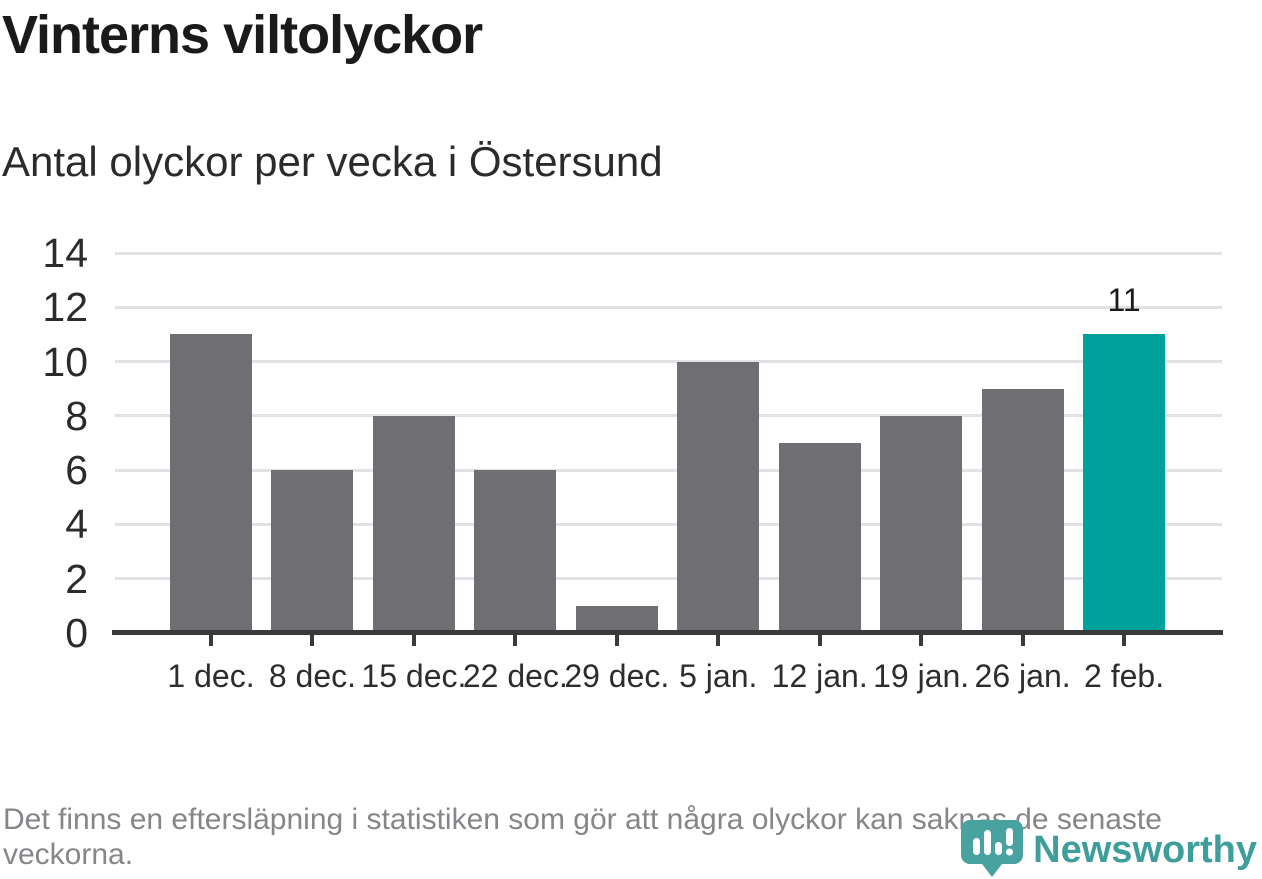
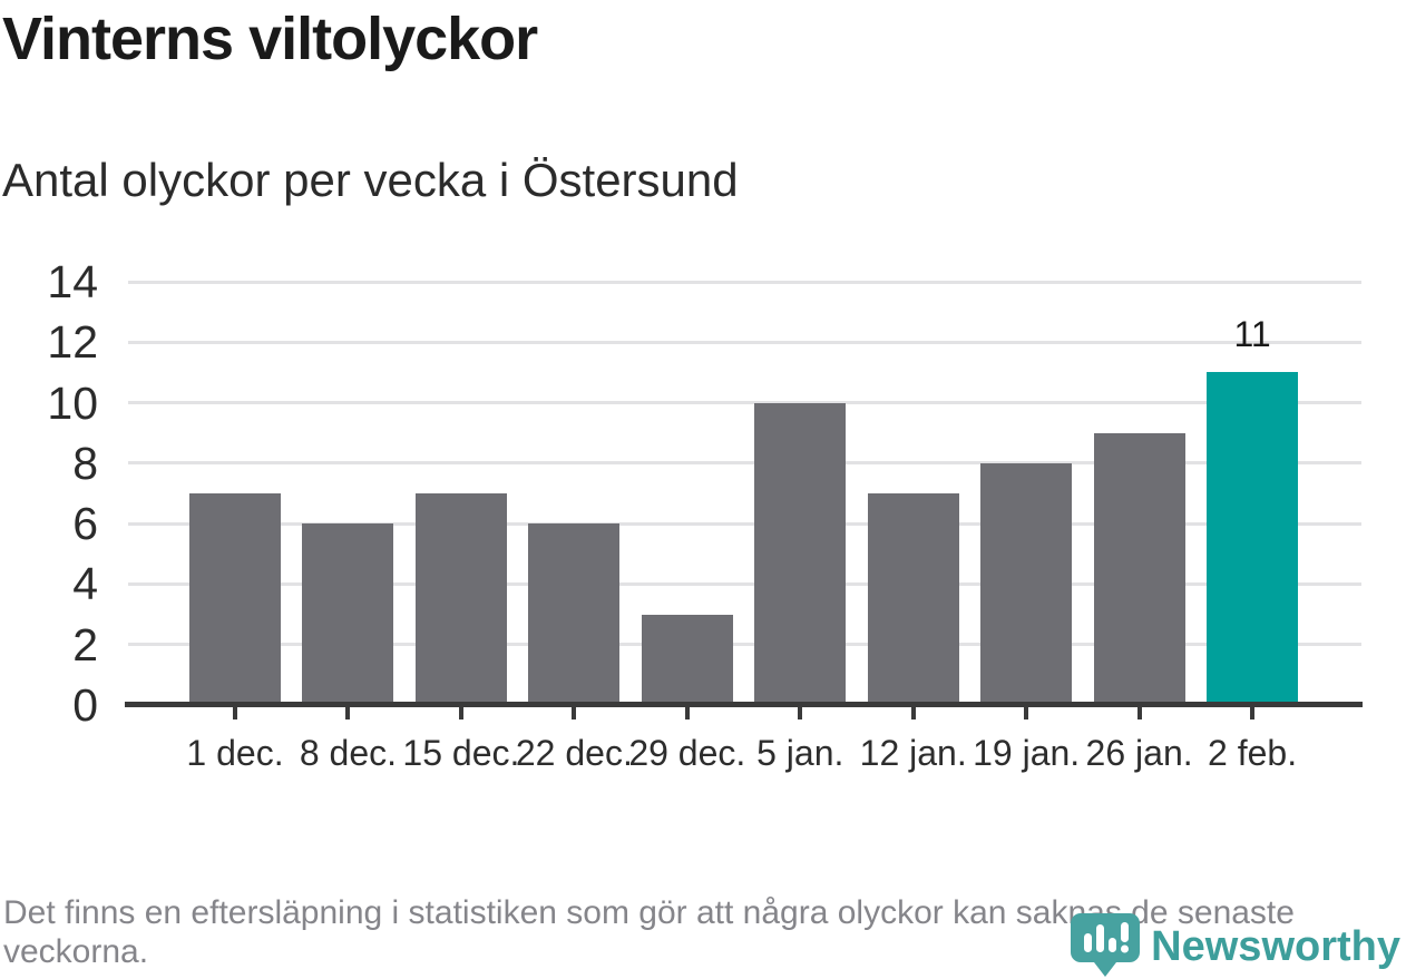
1 dec.: 11 -> 7
15 dec.: 8 -> 7
29 dec.: 1 -> 3
